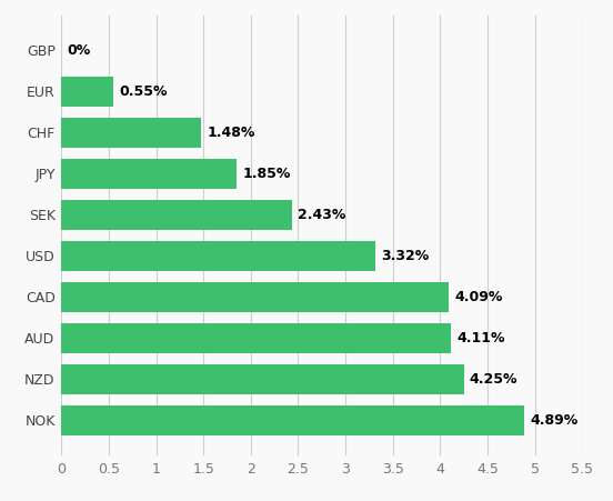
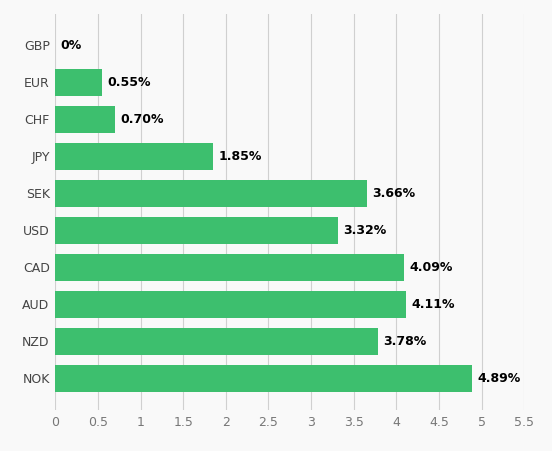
CHF: 1.48% -> 0.70%
SEK: 2.43% -> 3.66%
NZD: 4.25% -> 3.78%
